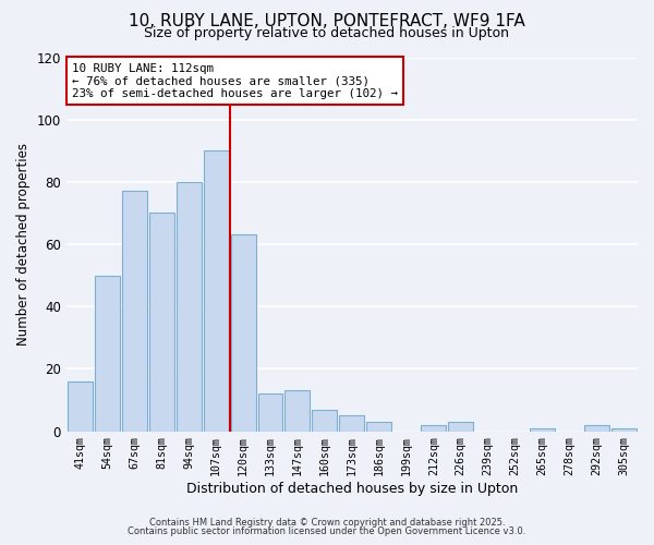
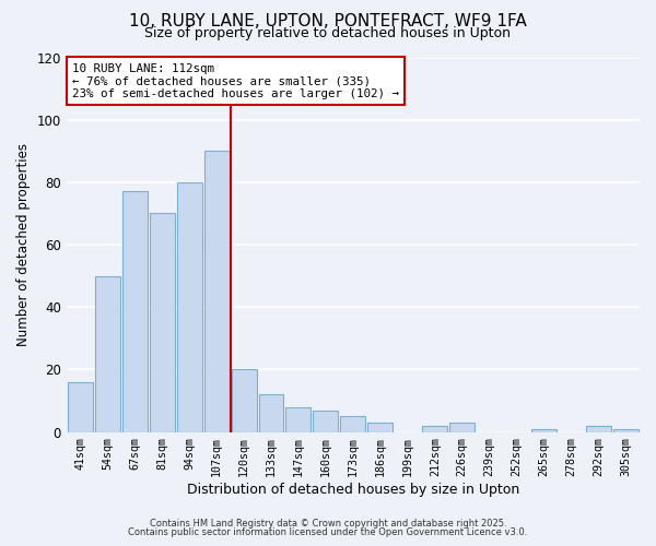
120sqm: 63 -> 20
147sqm: 13 -> 8
